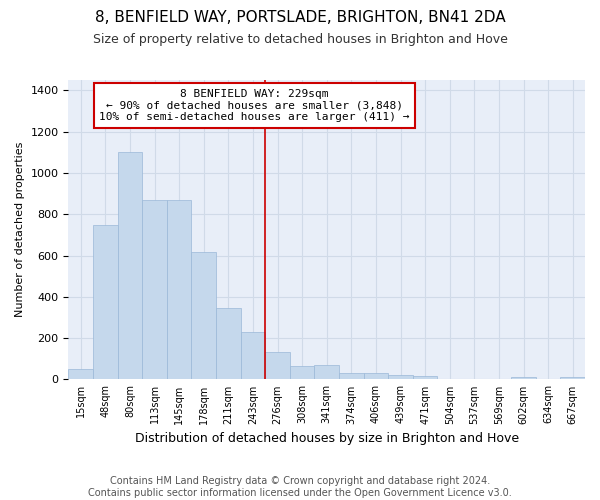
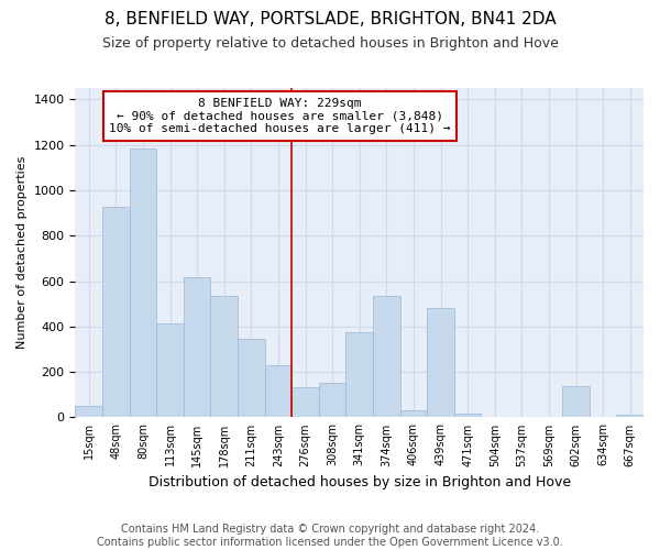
48sqm: 750 -> 925
80sqm: 1100 -> 1185
113sqm: 870 -> 415
145sqm: 870 -> 615
178sqm: 615 -> 535
308sqm: 65 -> 150
341sqm: 70 -> 375
374sqm: 30 -> 535
439sqm: 20 -> 480
602sqm: 12 -> 140
